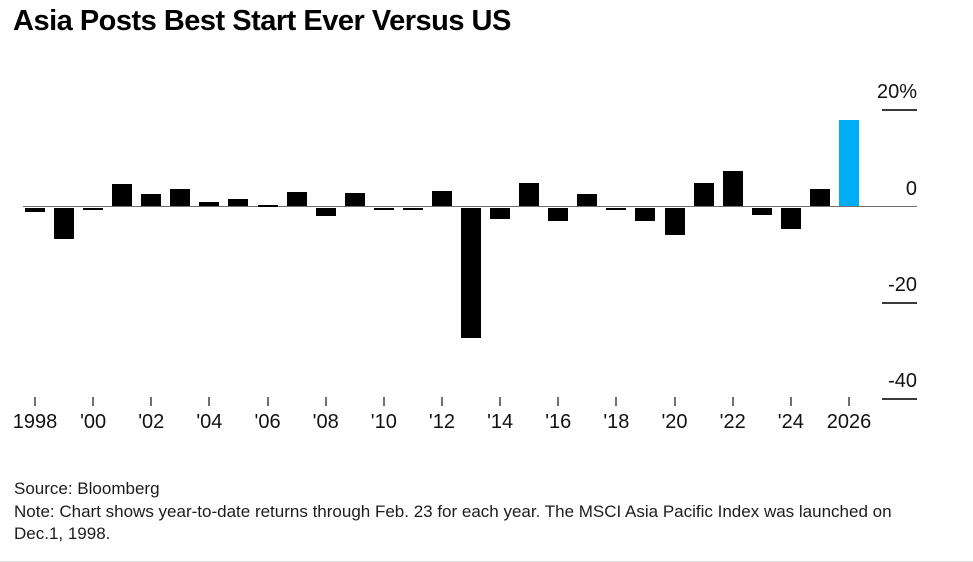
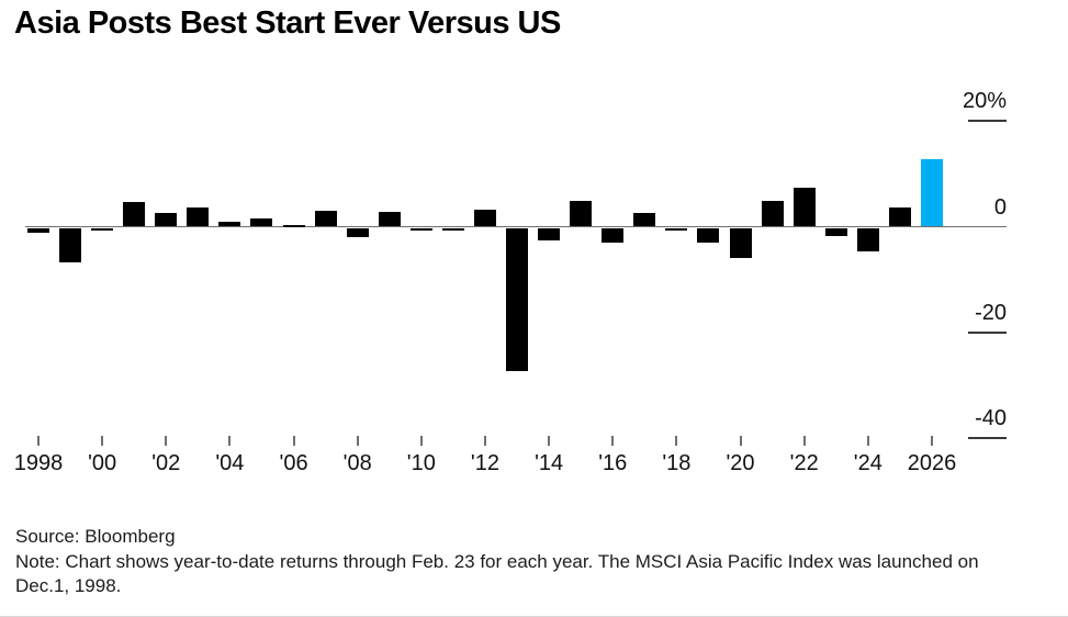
2026: 18% -> 13%
